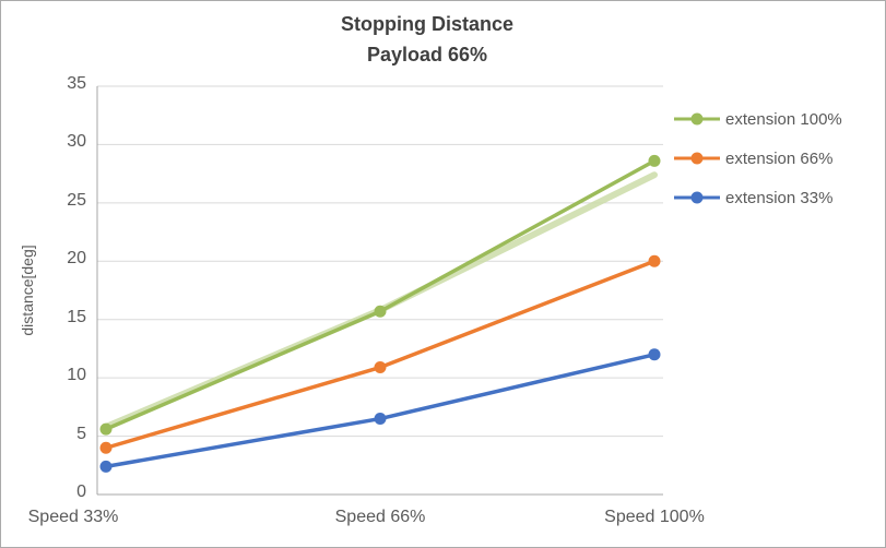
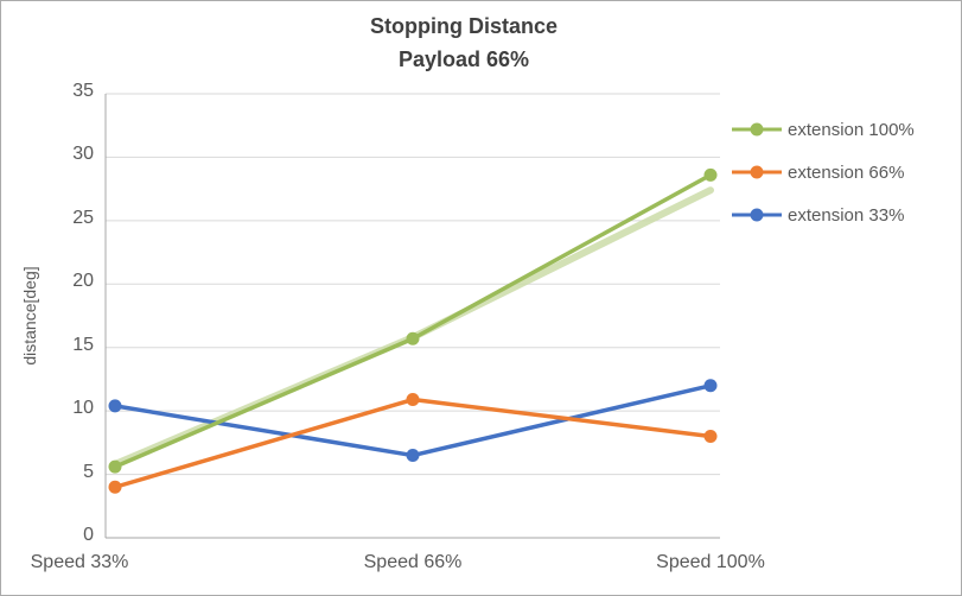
extension 33%/Speed 33%: 2.4 -> 10.4
extension 66%/Speed 100%: 20.0 -> 8.0
